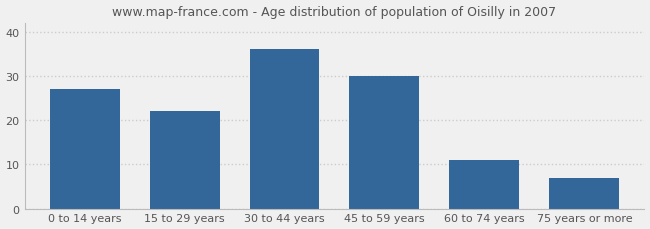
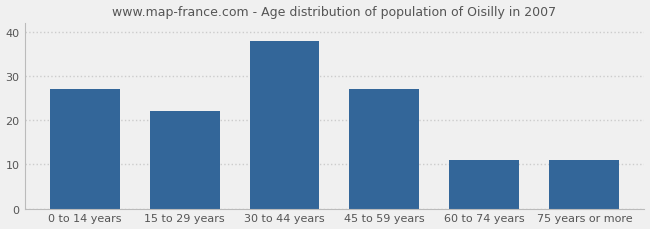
30 to 44 years: 36 -> 38
45 to 59 years: 30 -> 27
75 years or more: 7 -> 11
